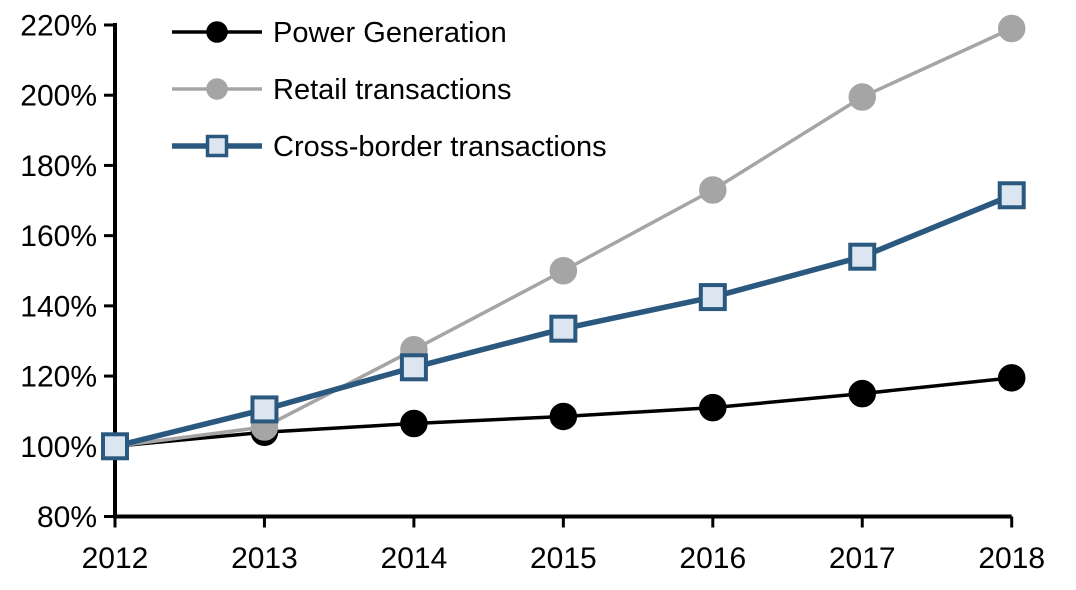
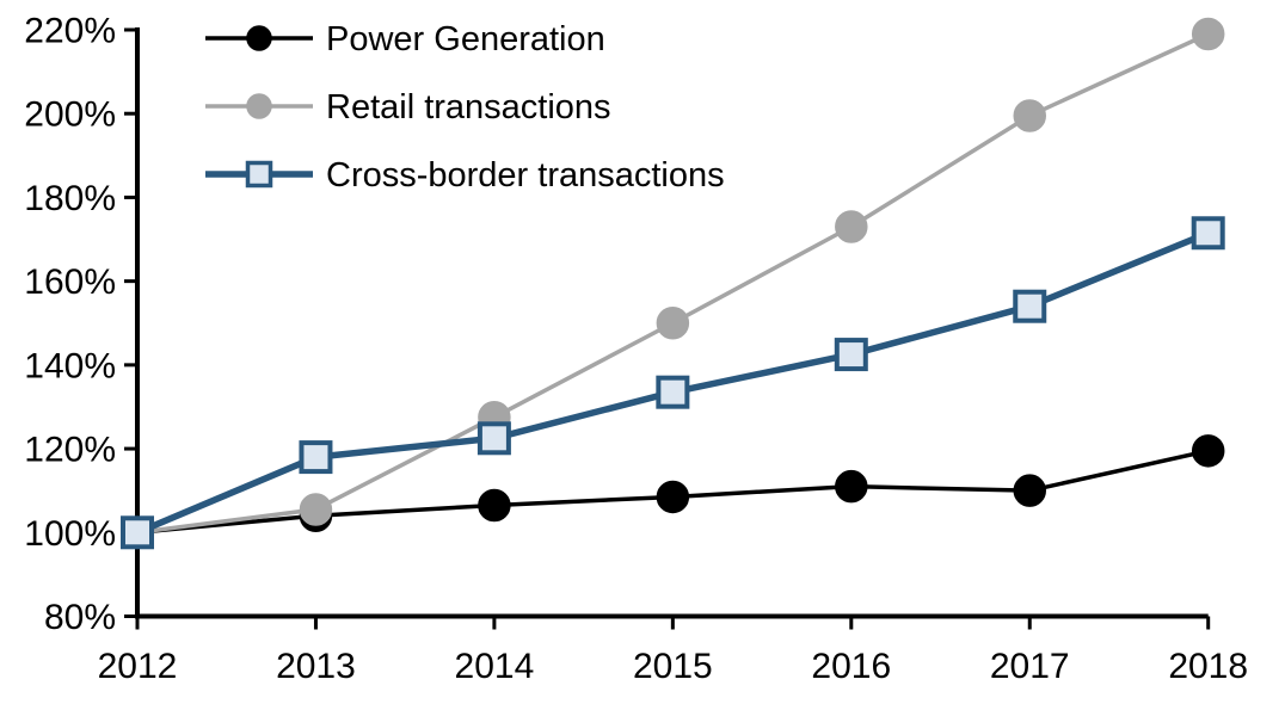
Cross-border transactions/2013: 110% -> 118%
Power Generation/2017: 115% -> 110%
